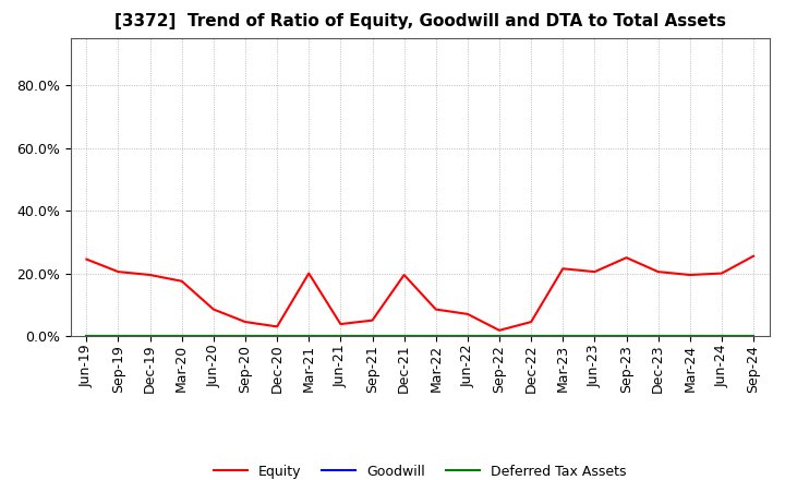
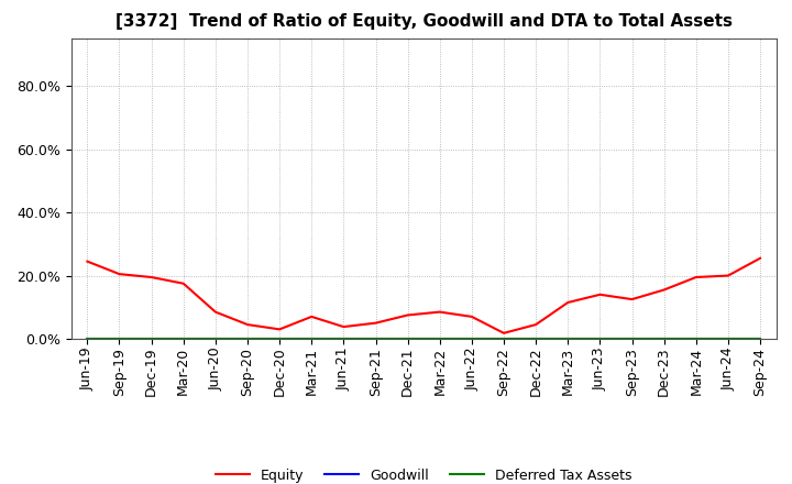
Equity/Mar-21: 20.0% -> 7.0%
Equity/Dec-21: 19.5% -> 7.5%
Equity/Mar-23: 21.5% -> 11.5%
Equity/Jun-23: 20.5% -> 14.0%
Equity/Sep-23: 25.0% -> 12.5%
Equity/Dec-23: 20.5% -> 15.5%
